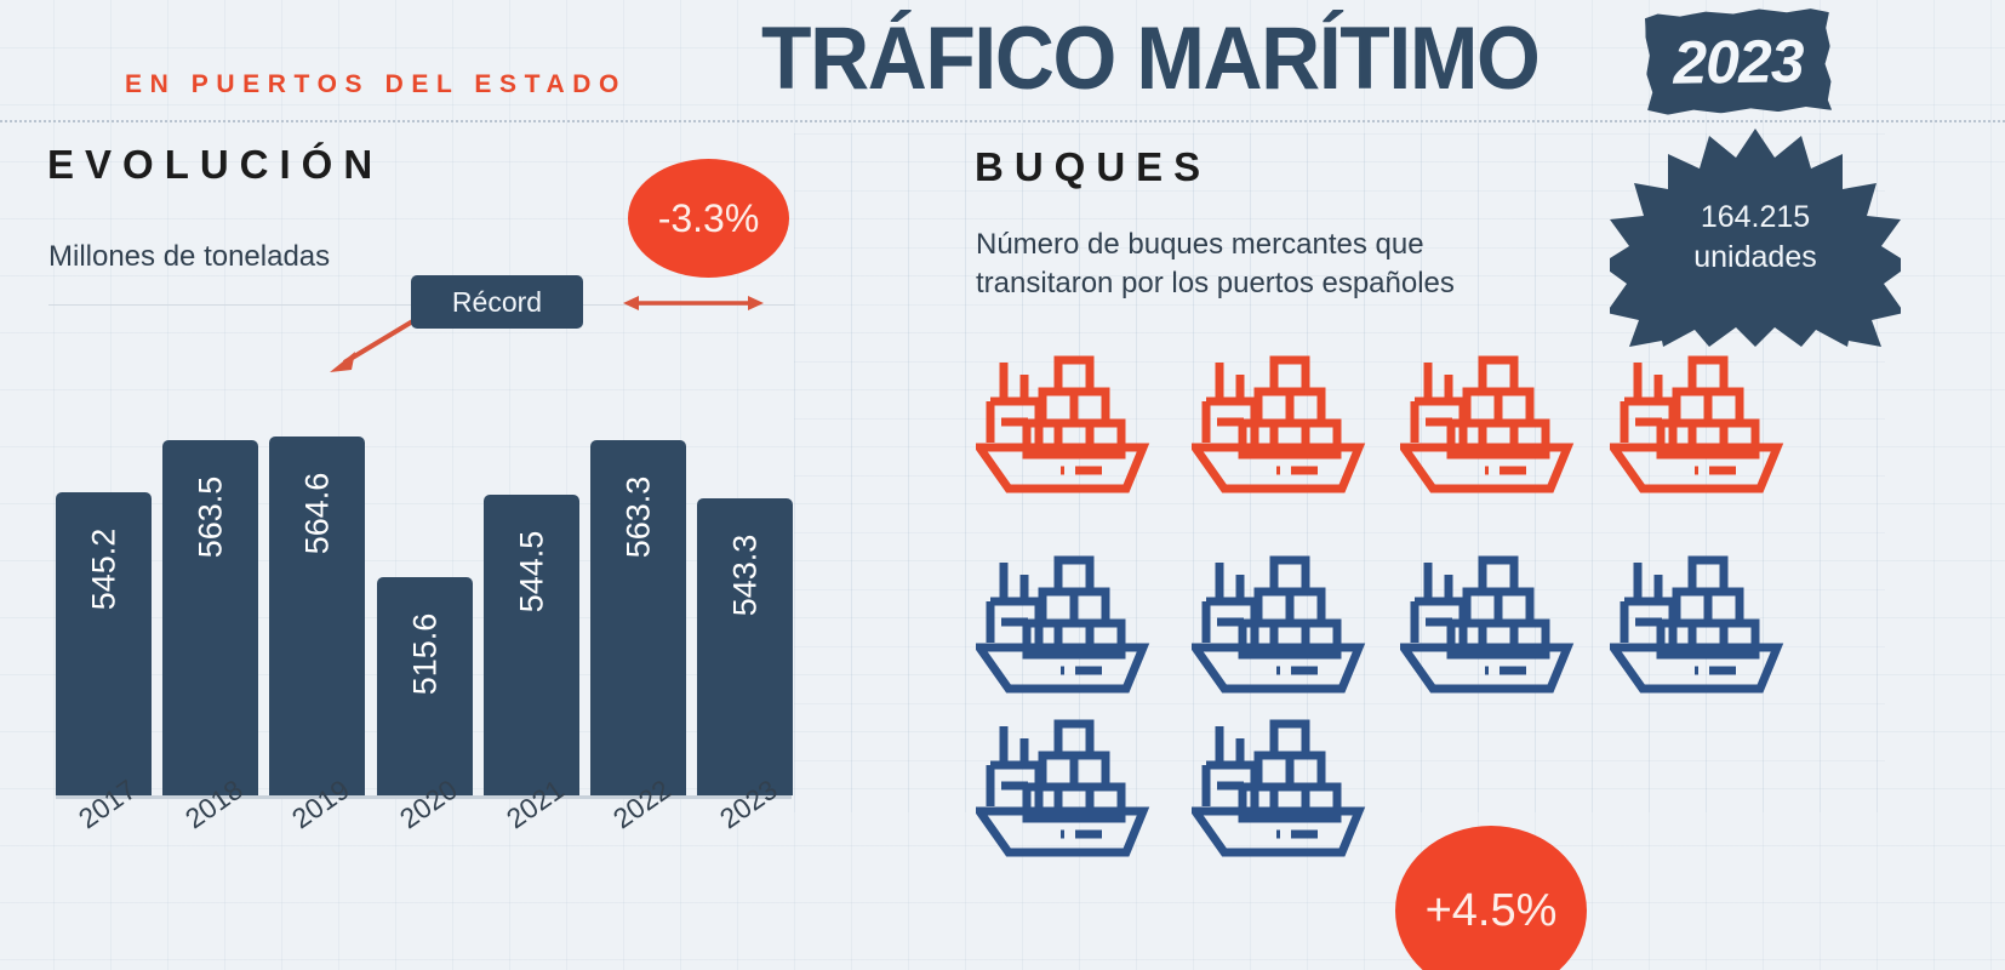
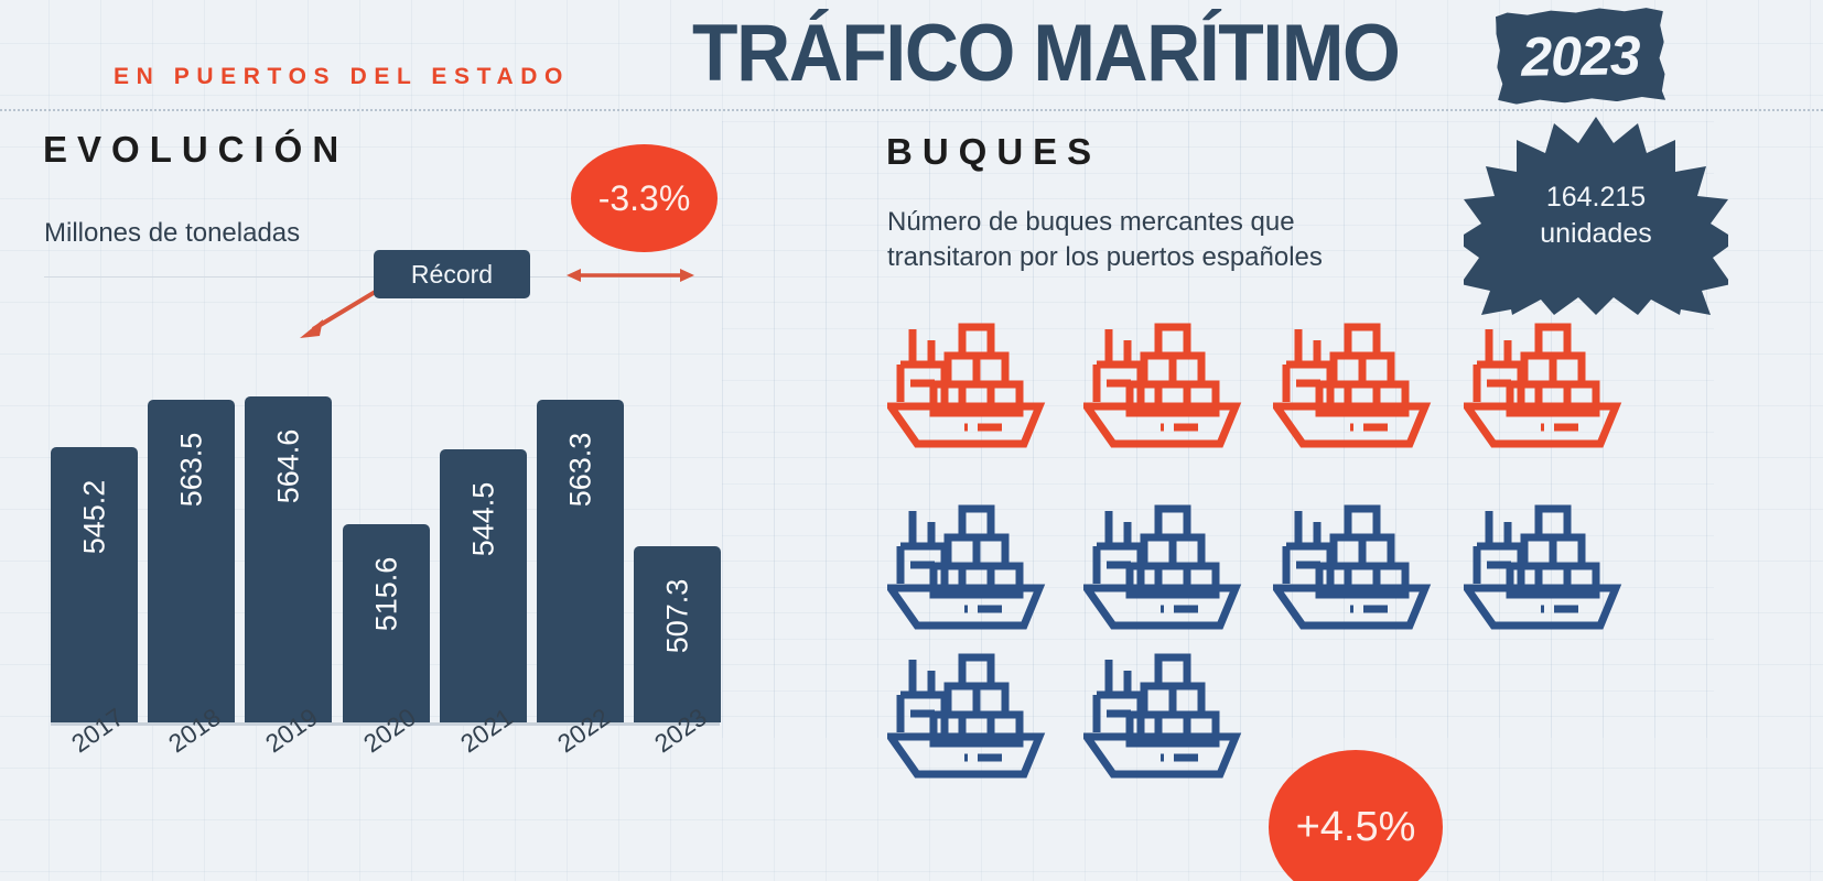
2023: 543.3 -> 507.3
